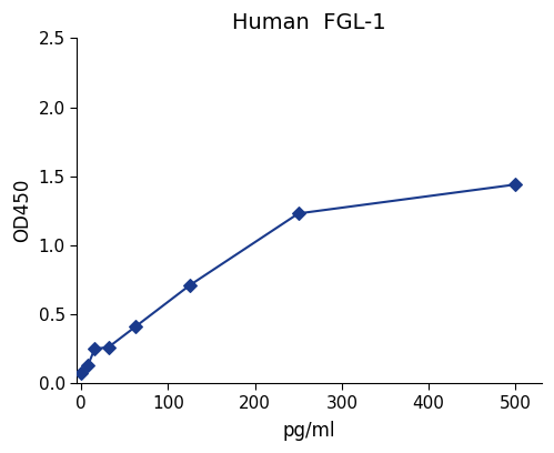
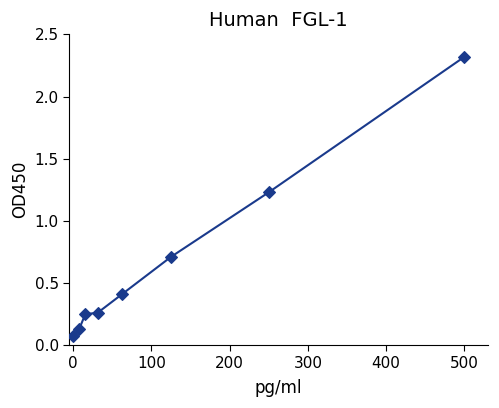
500: 1.44 -> 2.32
